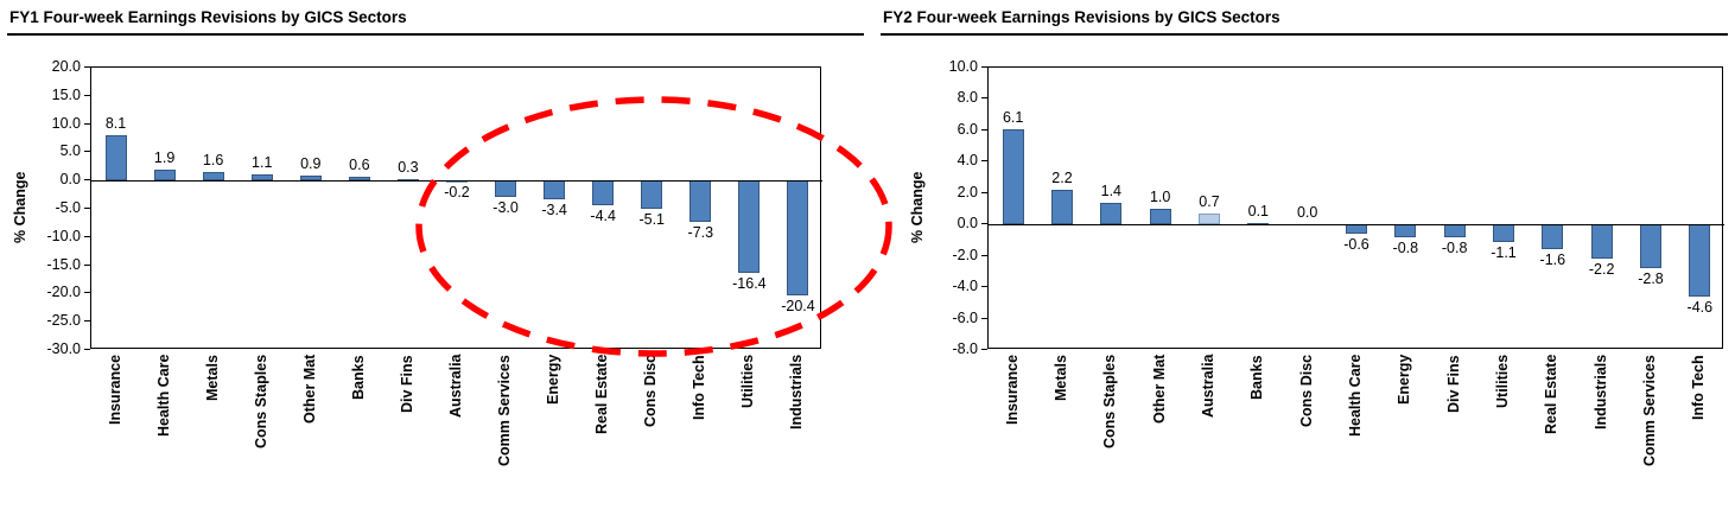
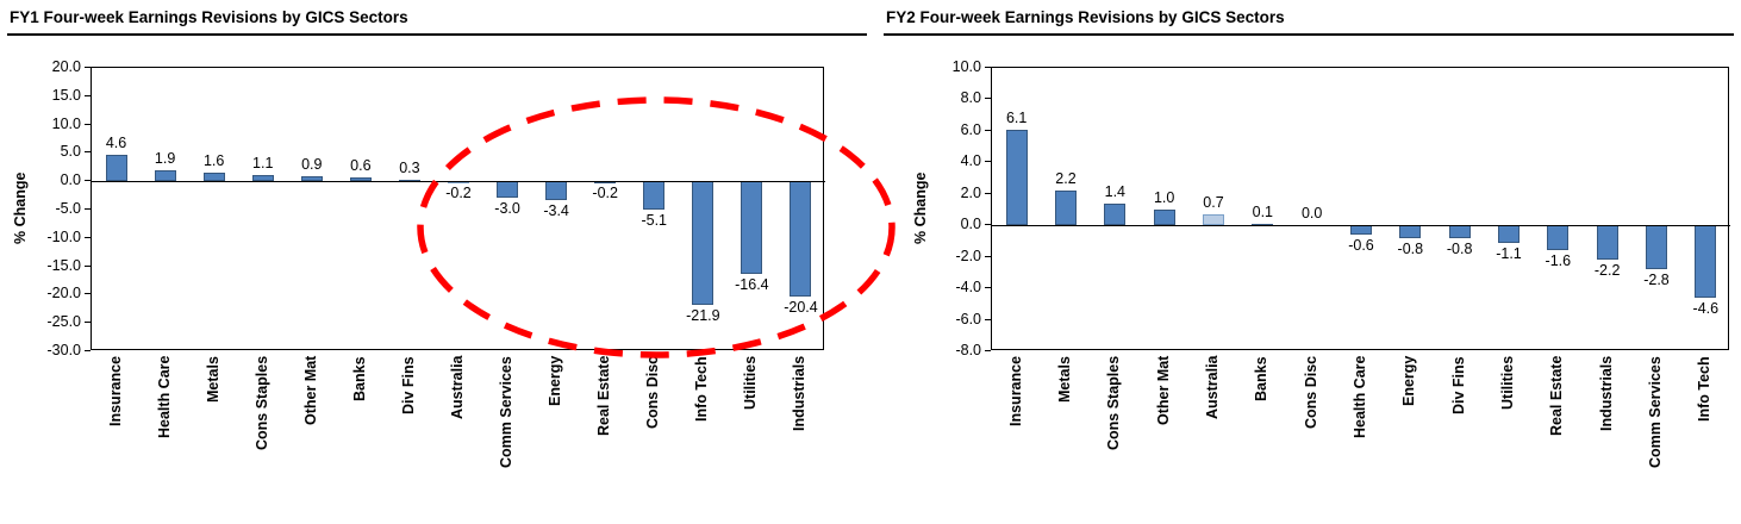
FY1 Four-week Earnings Revisions by GICS Sectors/Insurance: 8.1 -> 4.6
FY1 Four-week Earnings Revisions by GICS Sectors/Real Estate: -4.4 -> -0.2
FY1 Four-week Earnings Revisions by GICS Sectors/Info Tech: -7.3 -> -21.9
